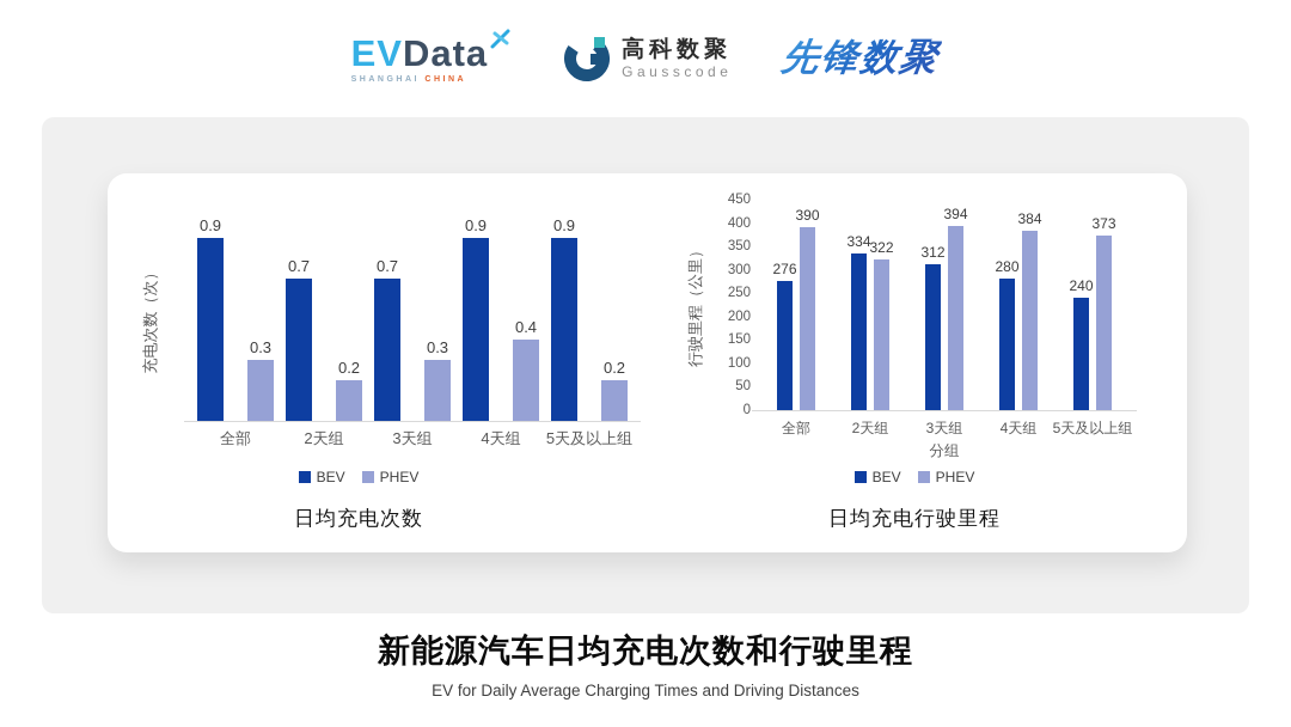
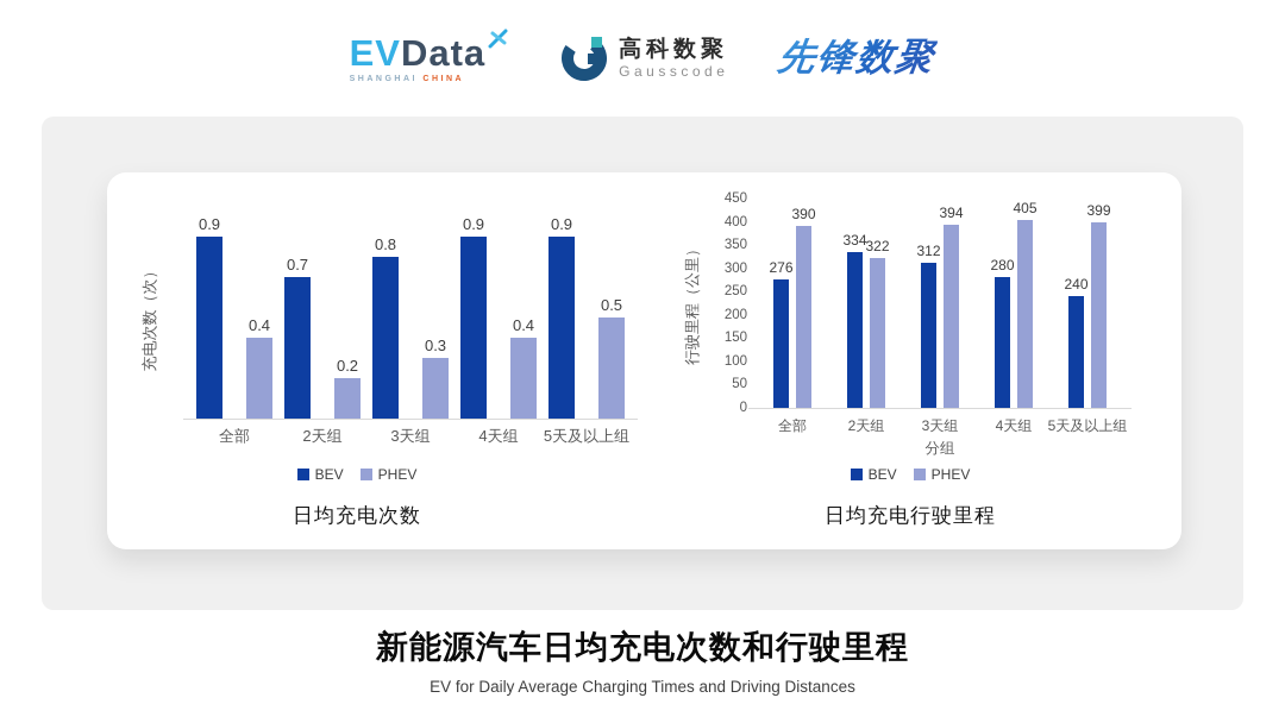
日均充电次数/PHEV/全部: 0.3 -> 0.4
日均充电次数/BEV/3天组: 0.7 -> 0.8
日均充电次数/PHEV/5天及以上组: 0.2 -> 0.5
日均充电行驶里程/PHEV/4天组: 384 -> 405
日均充电行驶里程/PHEV/5天及以上组: 373 -> 399
